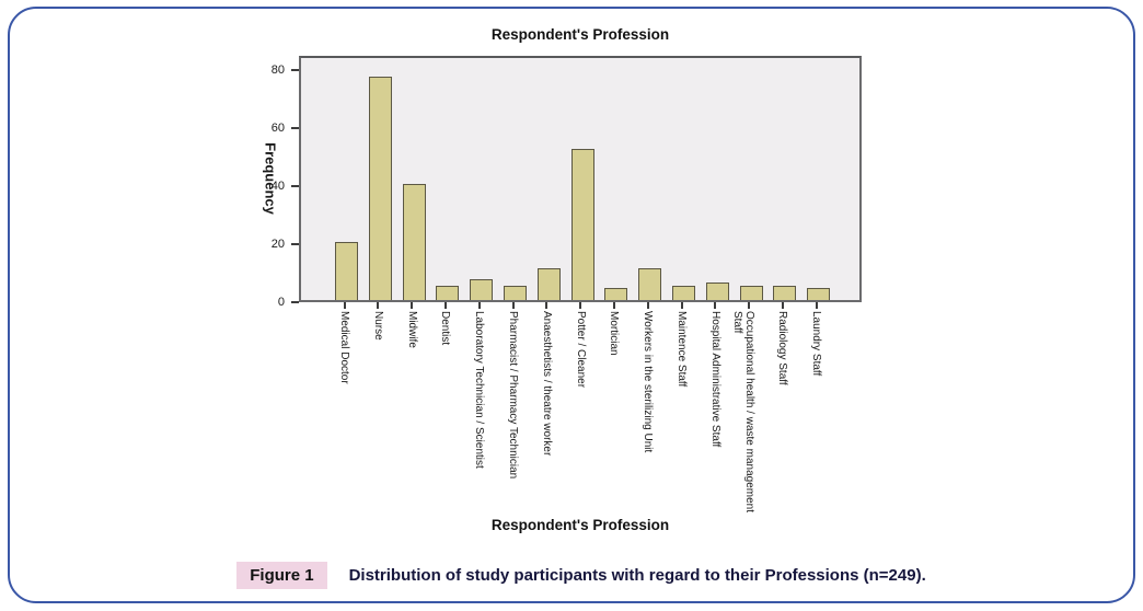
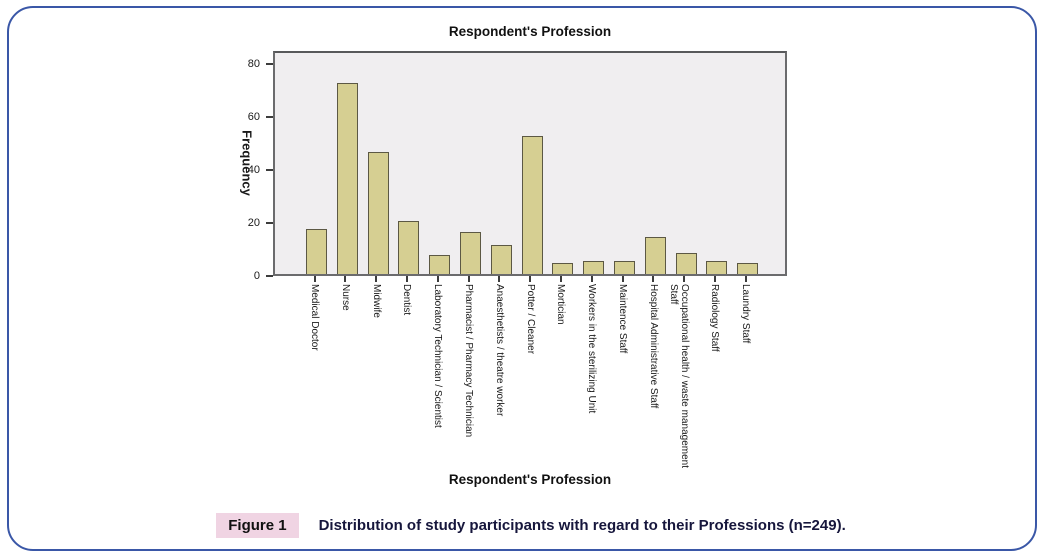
Medical Doctor: 20 -> 17
Nurse: 77 -> 72
Midwife: 40 -> 46
Dentist: 5 -> 20
Pharmacist / Pharmacy Technician: 5 -> 16
Workers in the sterilizing Unit: 11 -> 5
Hospital Administrative Staff: 6 -> 14
Occupational health / waste management Staff: 5 -> 8
